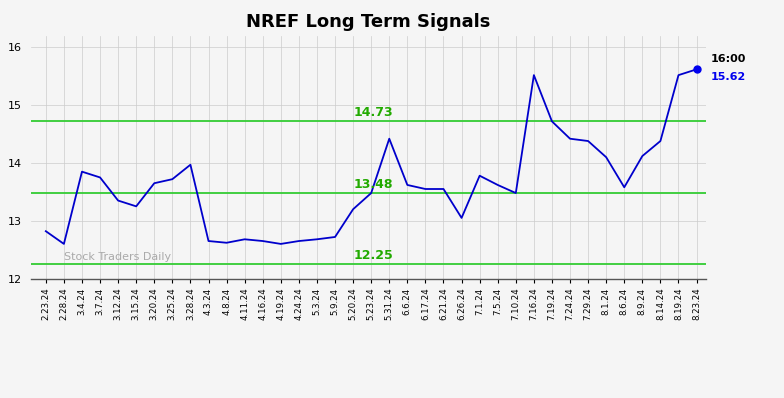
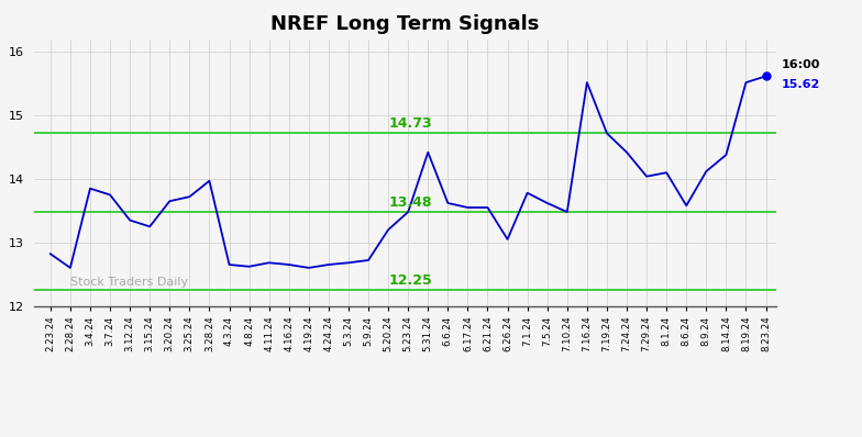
7.29.24: 14.38 -> 14.04
